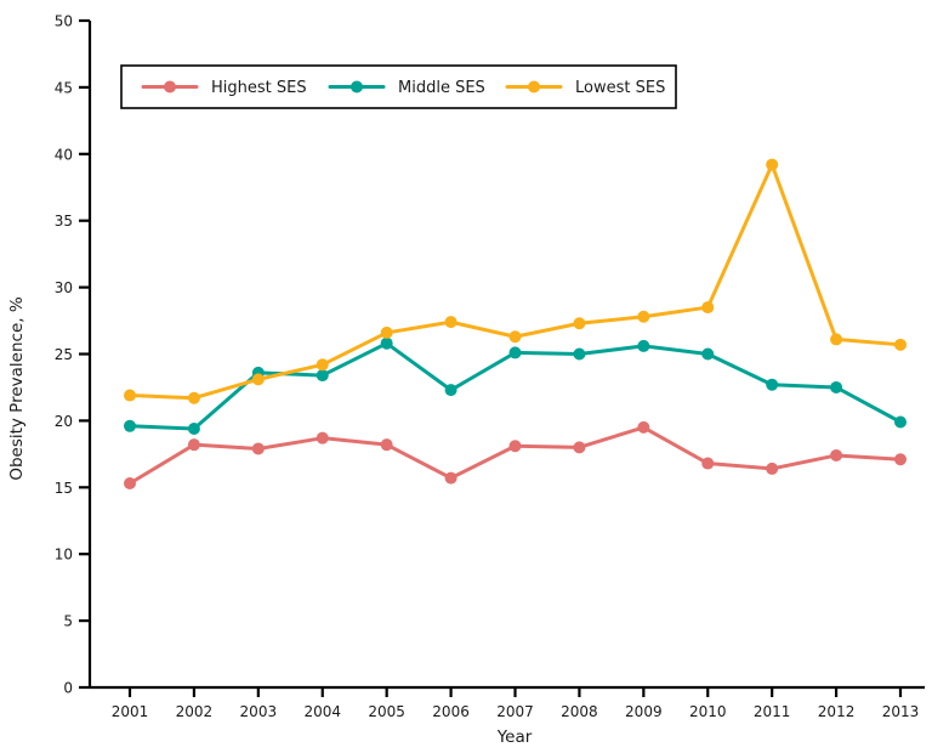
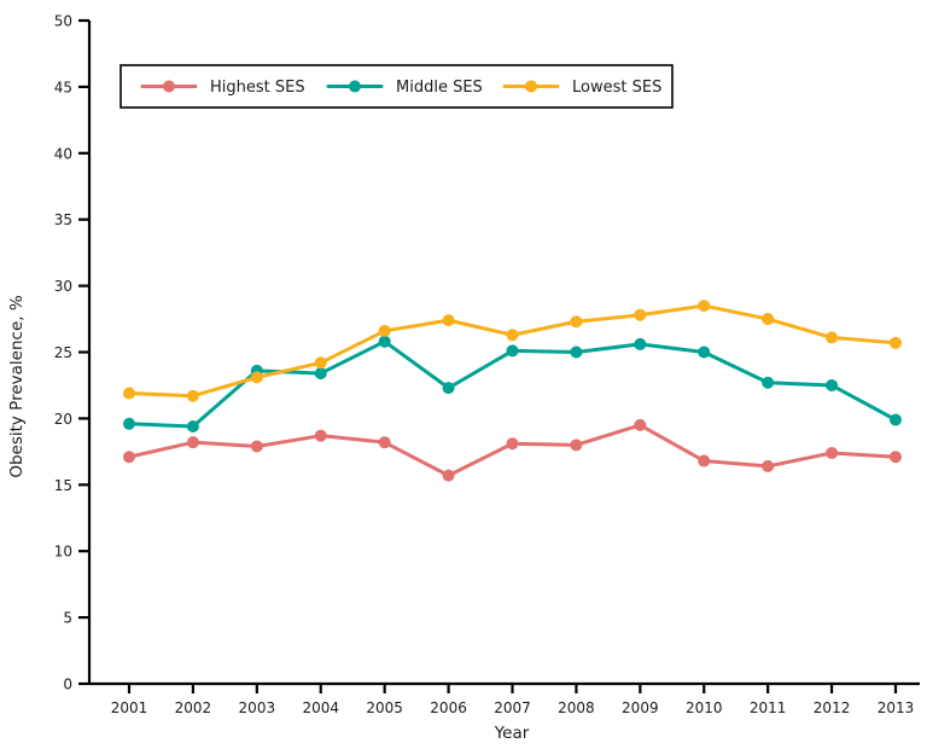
Highest SES/2001: 15.3 -> 17.1
Lowest SES/2011: 39.2 -> 27.5
